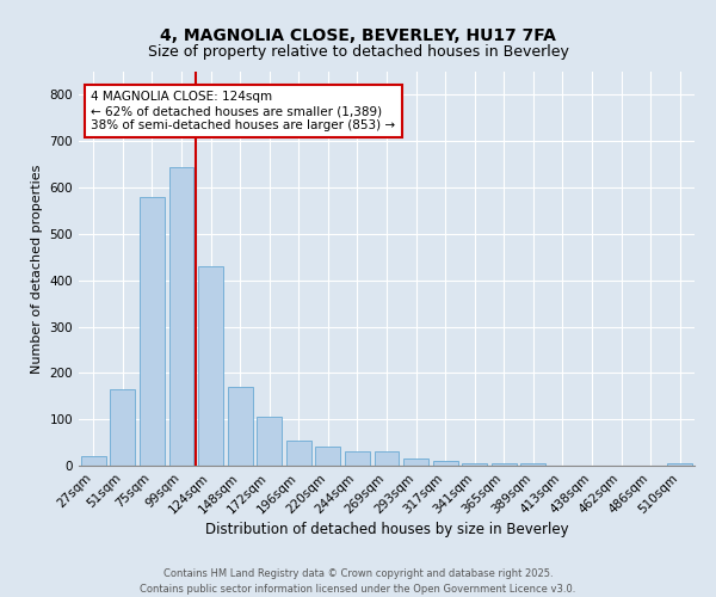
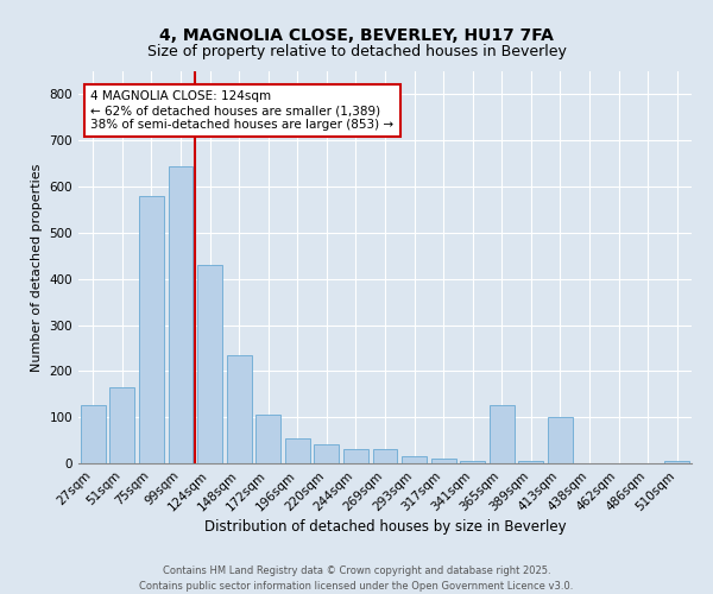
27sqm: 20 -> 125
148sqm: 170 -> 235
365sqm: 5 -> 125
413sqm: 1 -> 100
